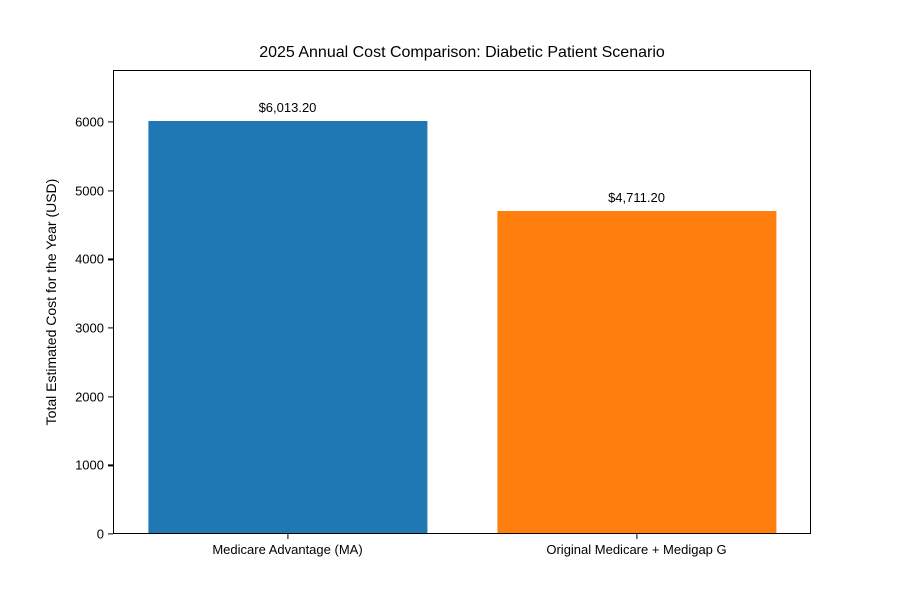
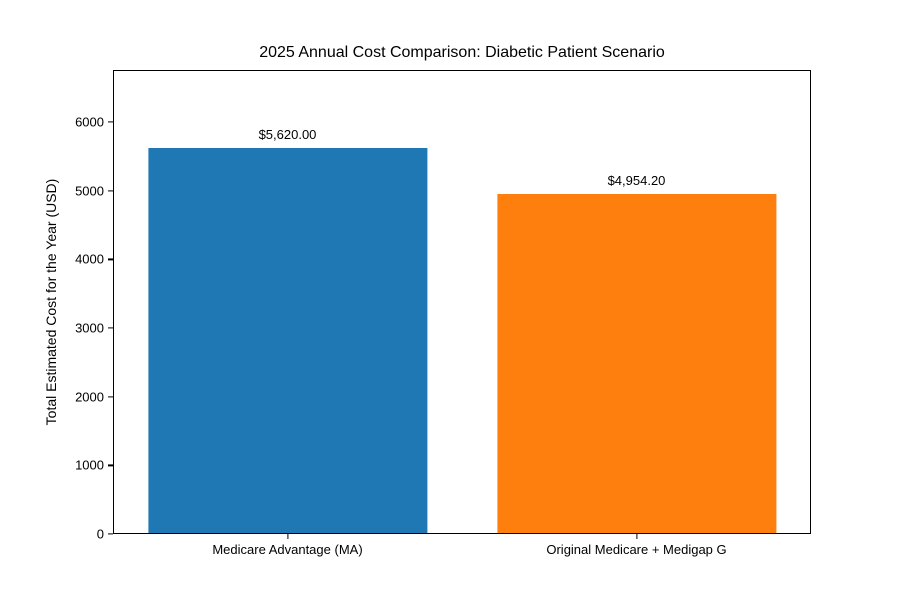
Medicare Advantage (MA): $6,013.20 -> $5,620.00
Original Medicare + Medigap G: $4,711.20 -> $4,954.20
